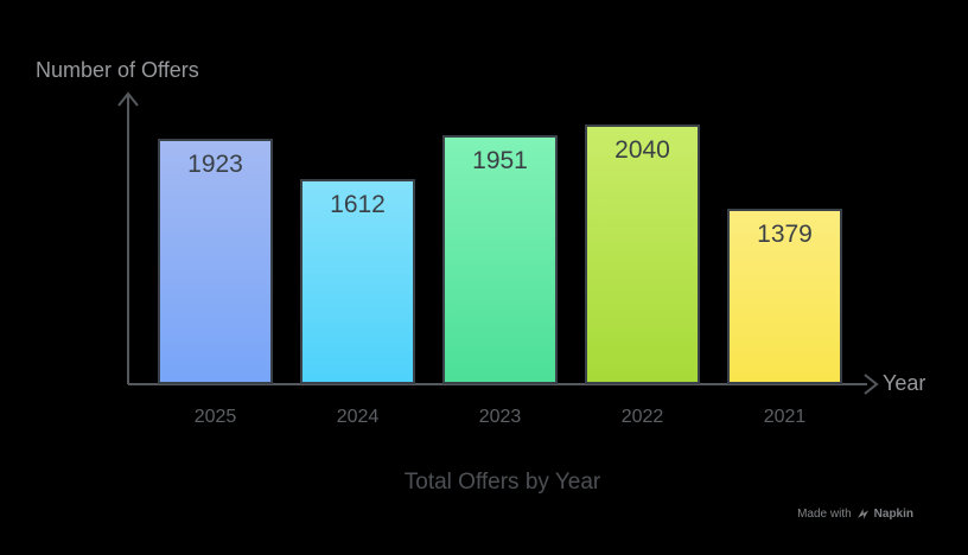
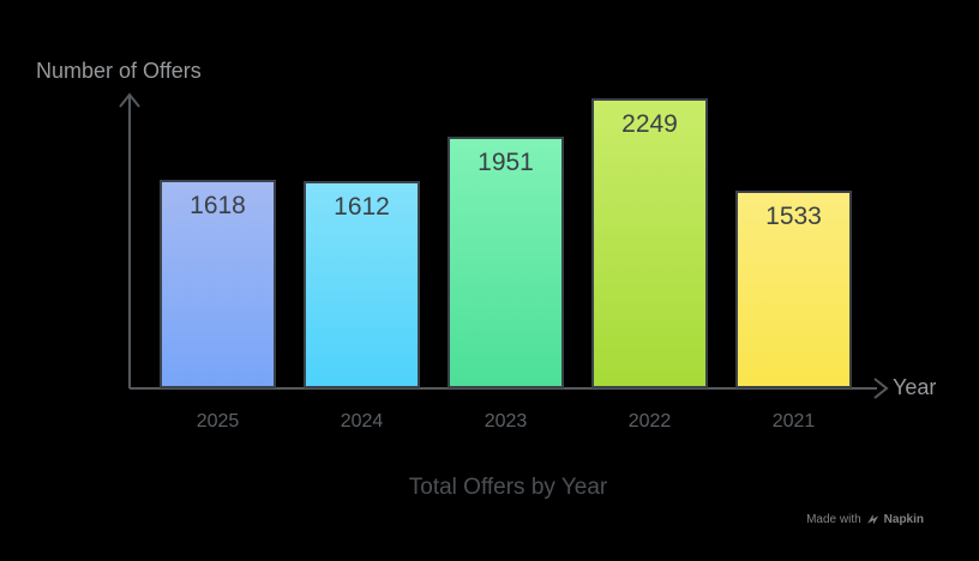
2025: 1923 -> 1618
2022: 2040 -> 2249
2021: 1379 -> 1533
